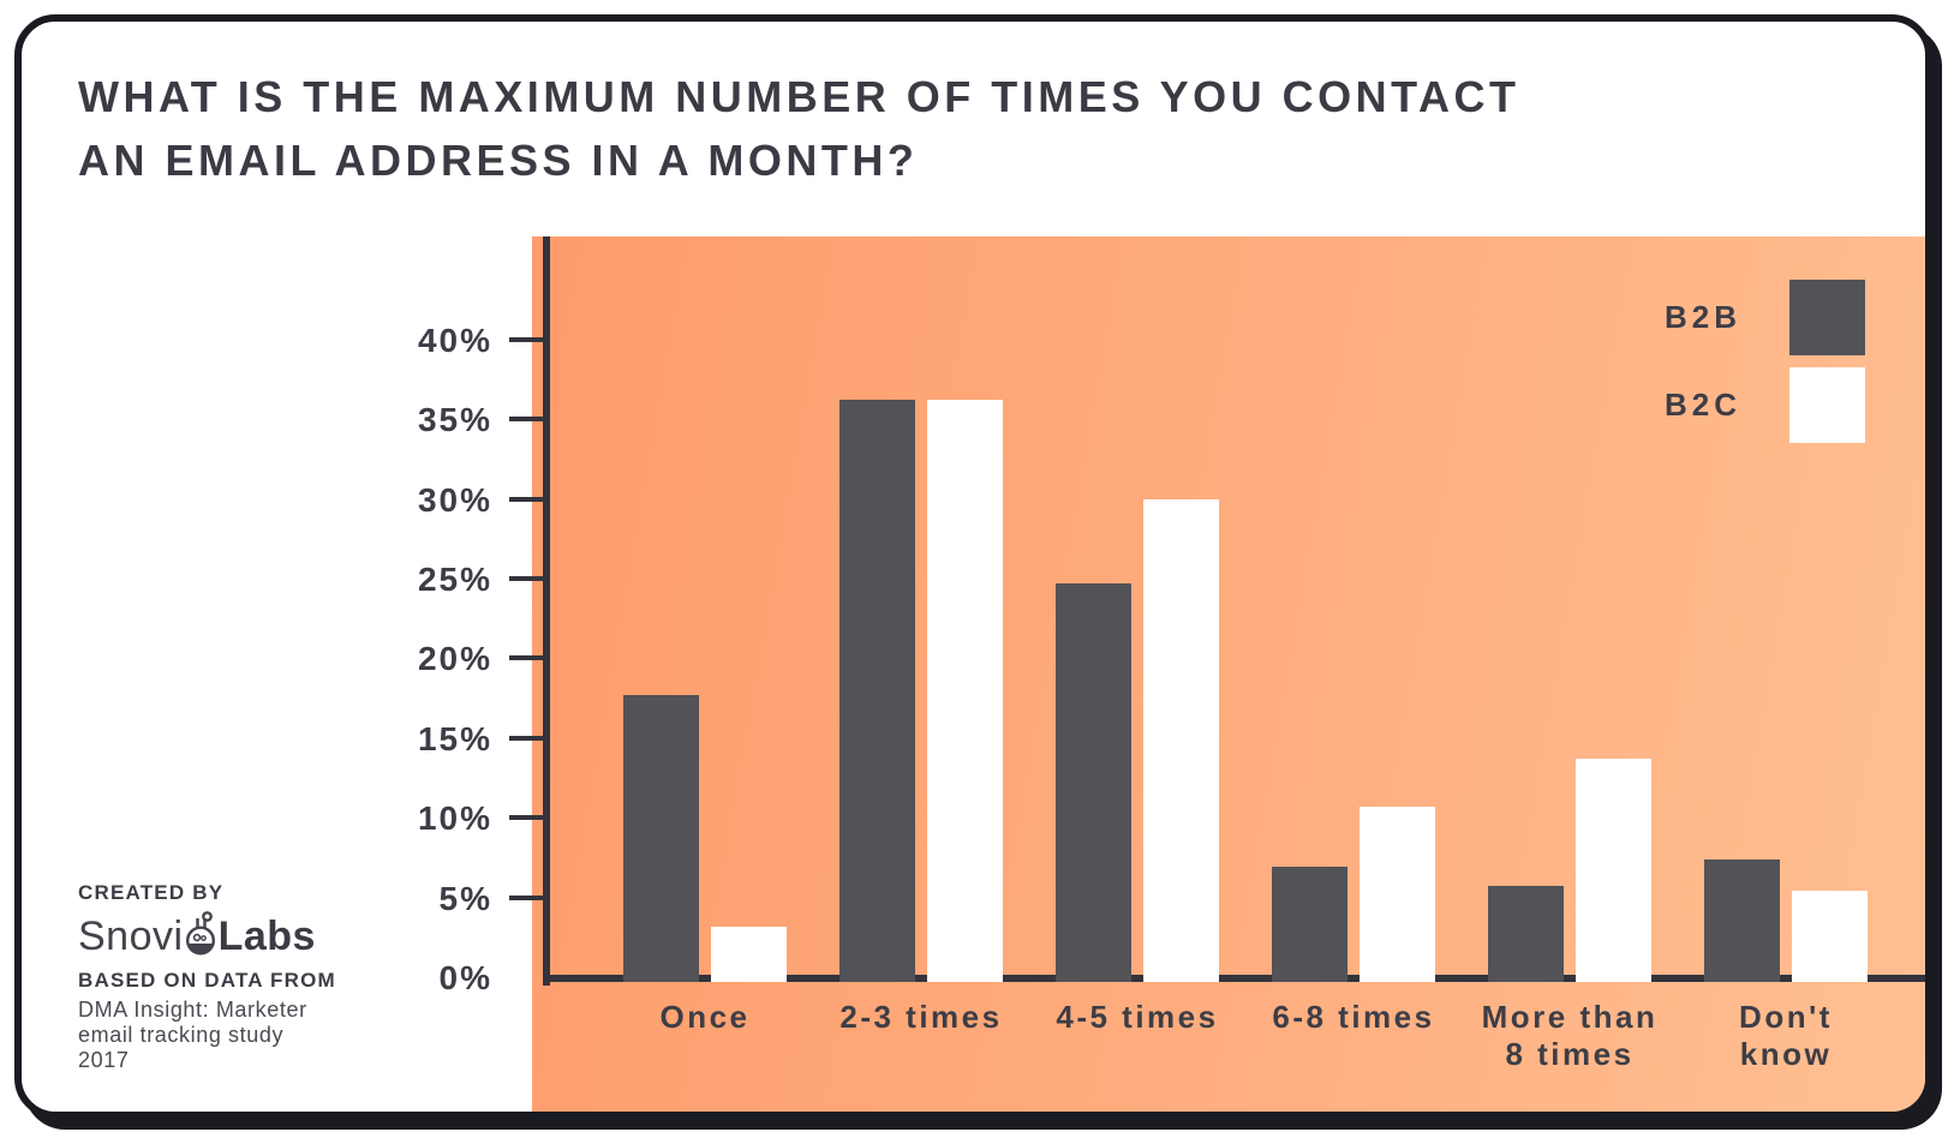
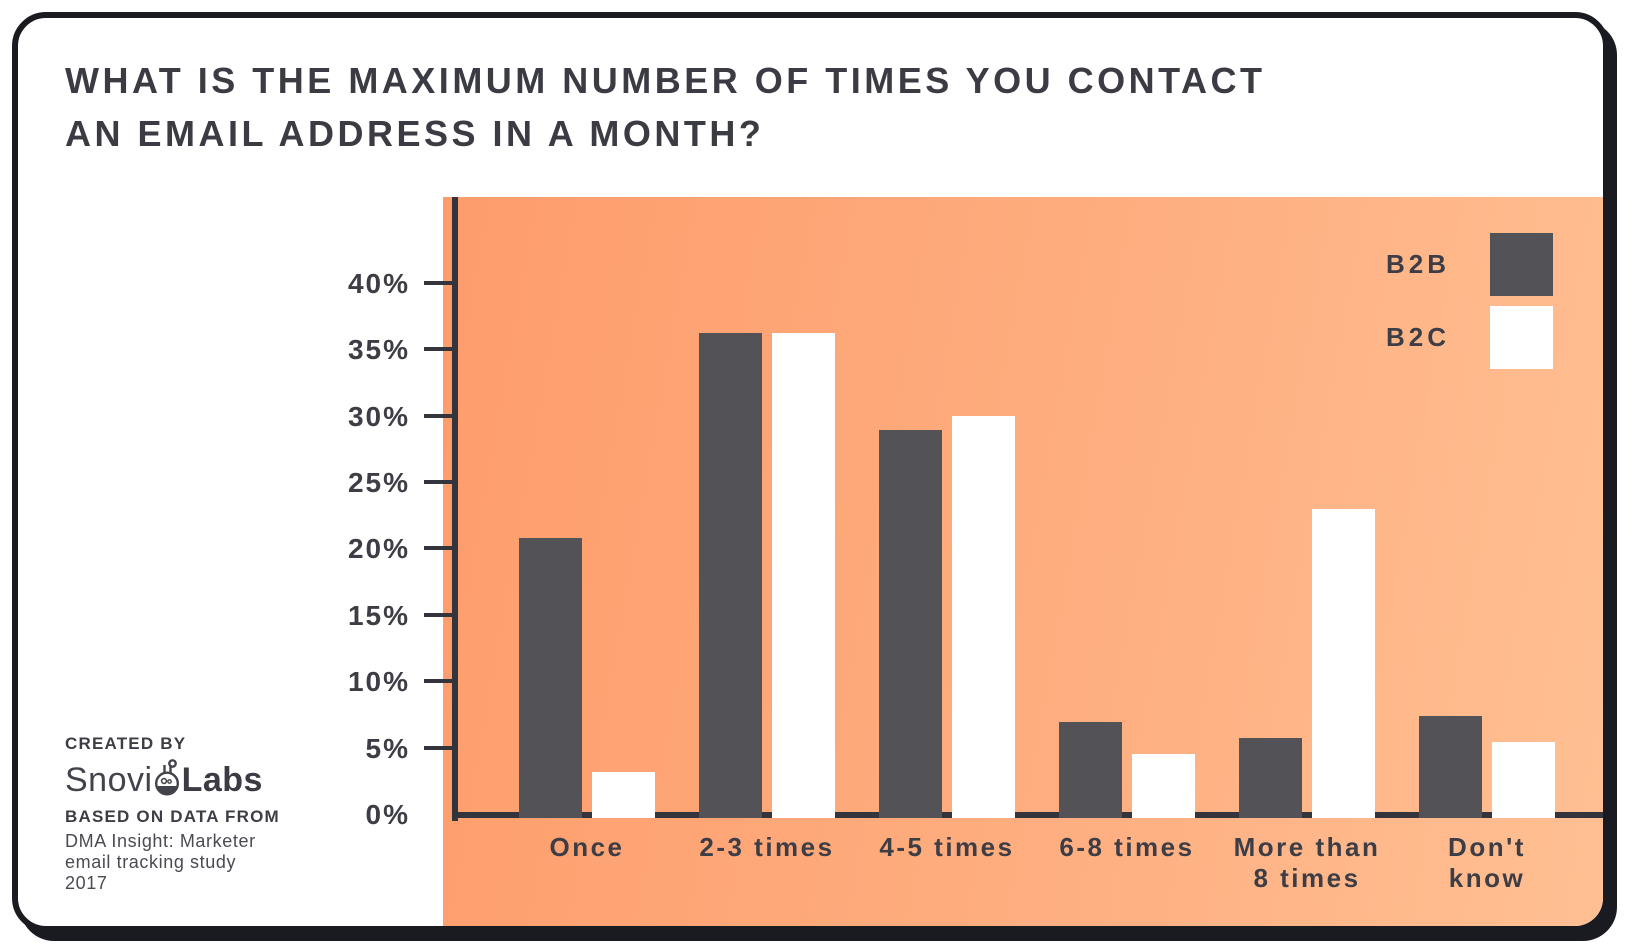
B2B/Once: 18.0% -> 21.1%
B2B/4-5 times: 25.0% -> 29.2%
B2C/6-8 times: 11.0% -> 4.8%
B2C/More than 8 times: 14.0% -> 23.3%
